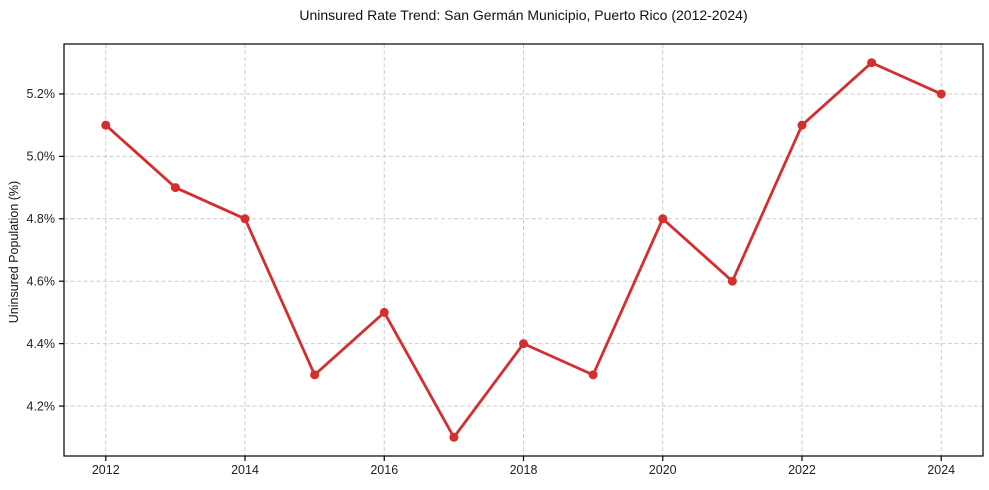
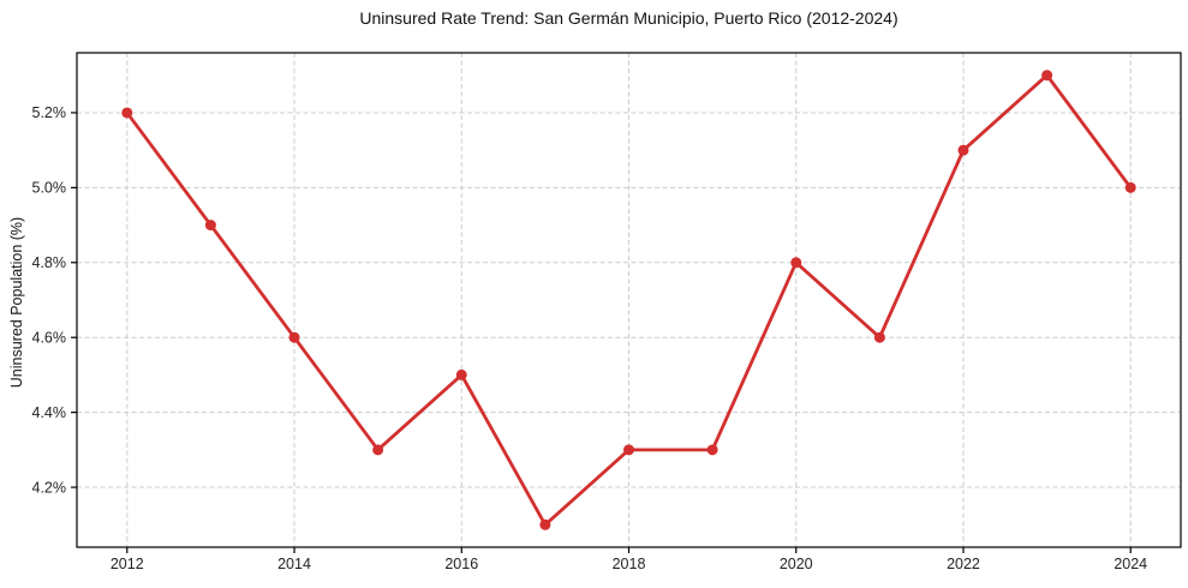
2012: 5.1% -> 5.2%
2014: 4.8% -> 4.6%
2018: 4.4% -> 4.3%
2024: 5.2% -> 5.0%
